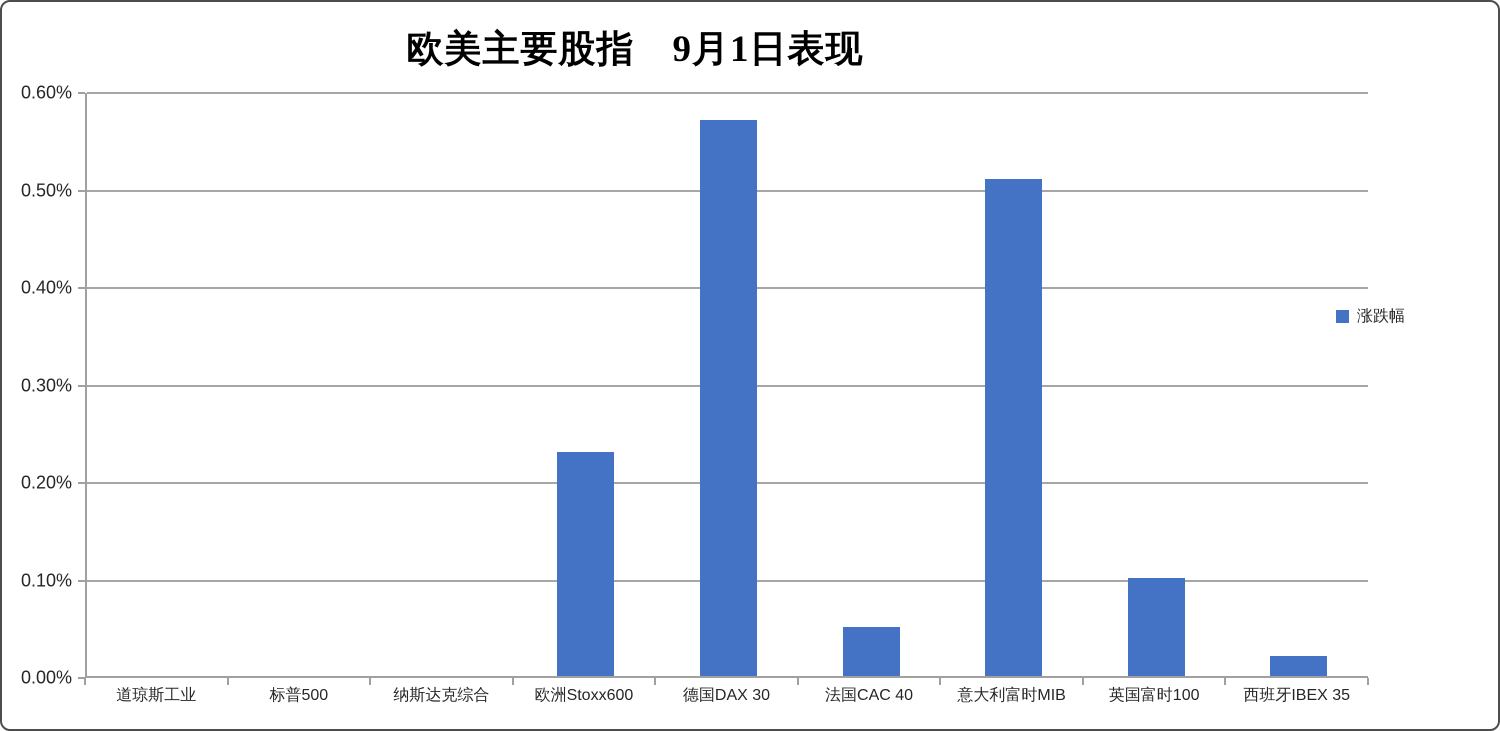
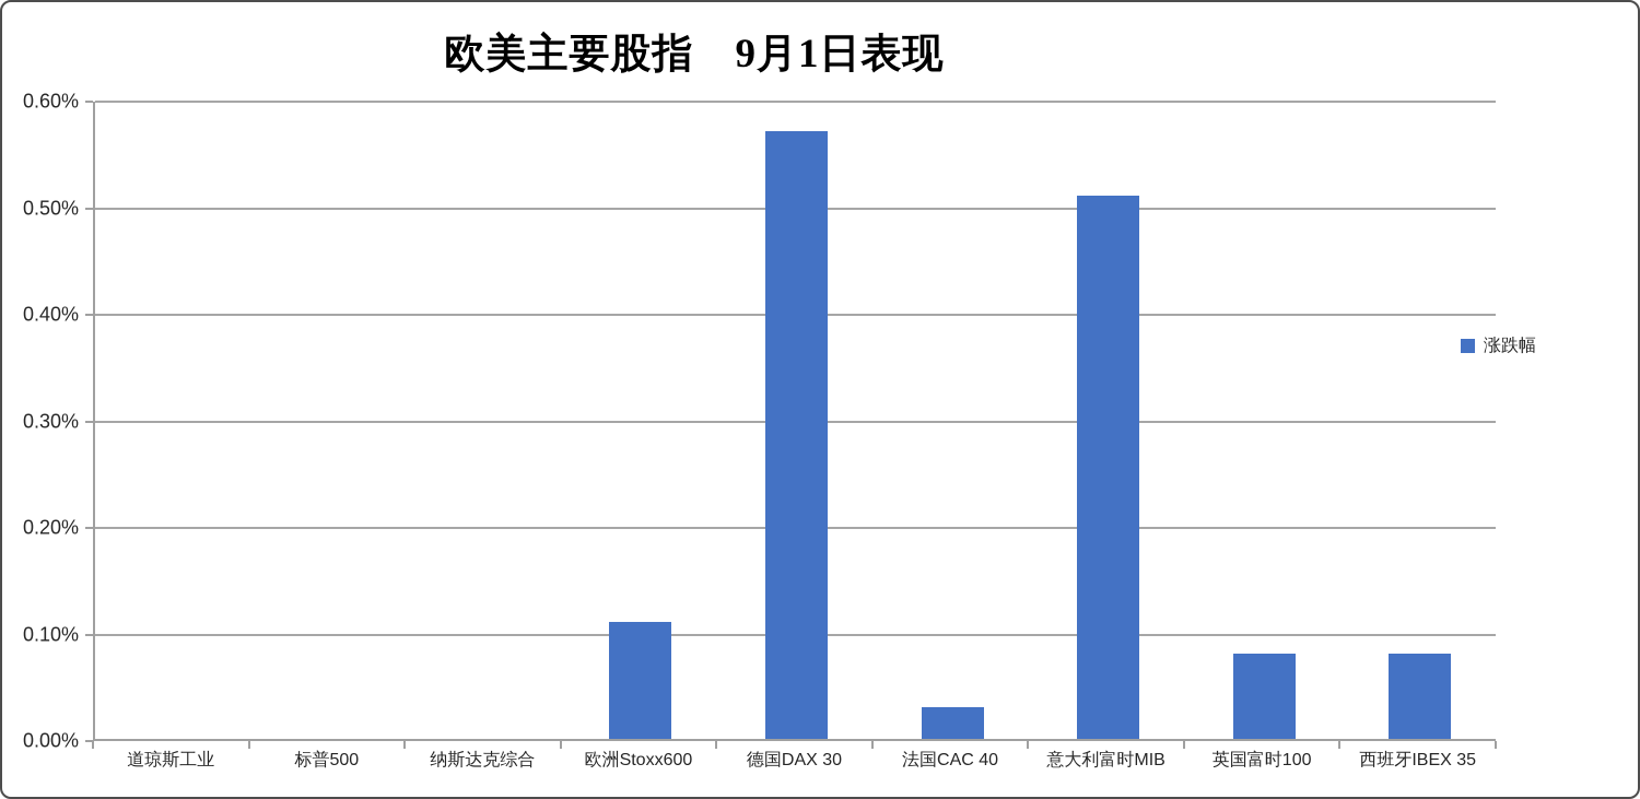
欧洲Stoxx600: 0.23% -> 0.11%
法国CAC 40: 0.05% -> 0.03%
英国富时100: 0.10% -> 0.08%
西班牙IBEX 35: 0.02% -> 0.08%
